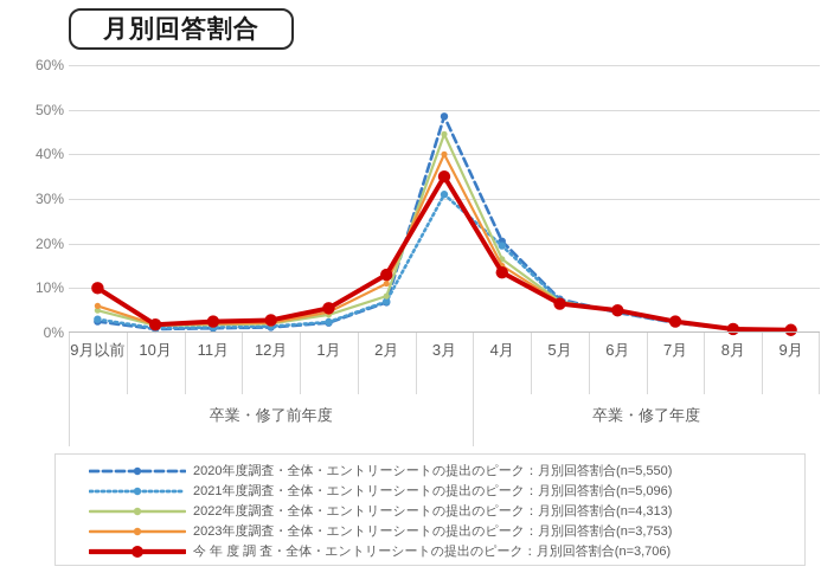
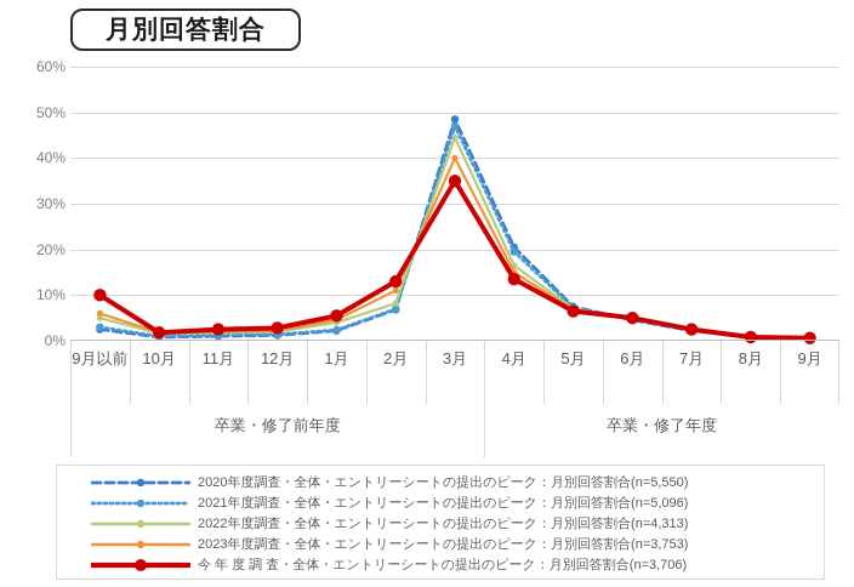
2021年度調査・全体・エントリーシートの提出のピーク：月別回答割合(n=5,096)/3月: 31% -> 47%
